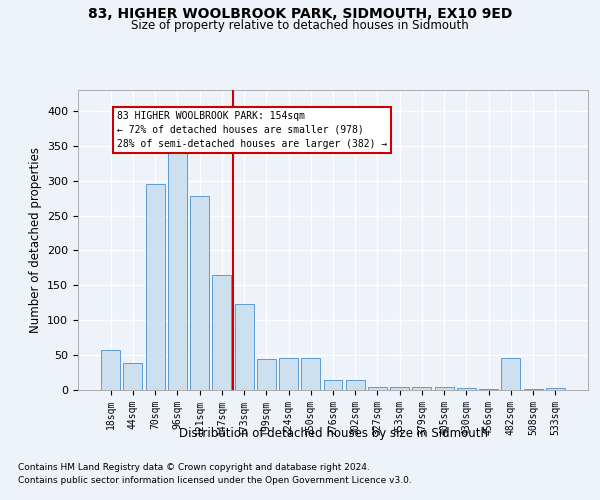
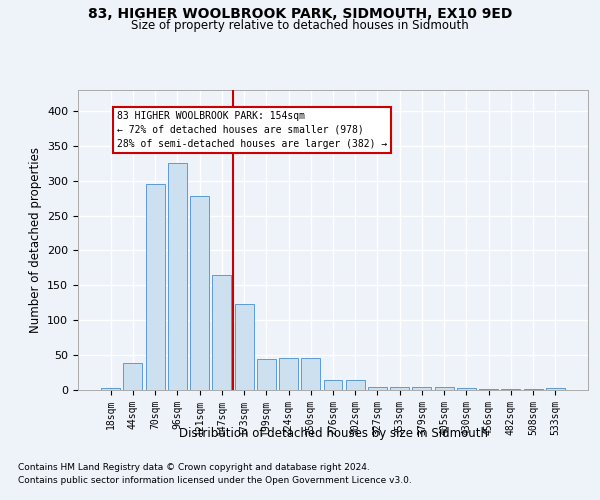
18sqm: 58 -> 3
96sqm: 342 -> 325
482sqm: 46 -> 1
